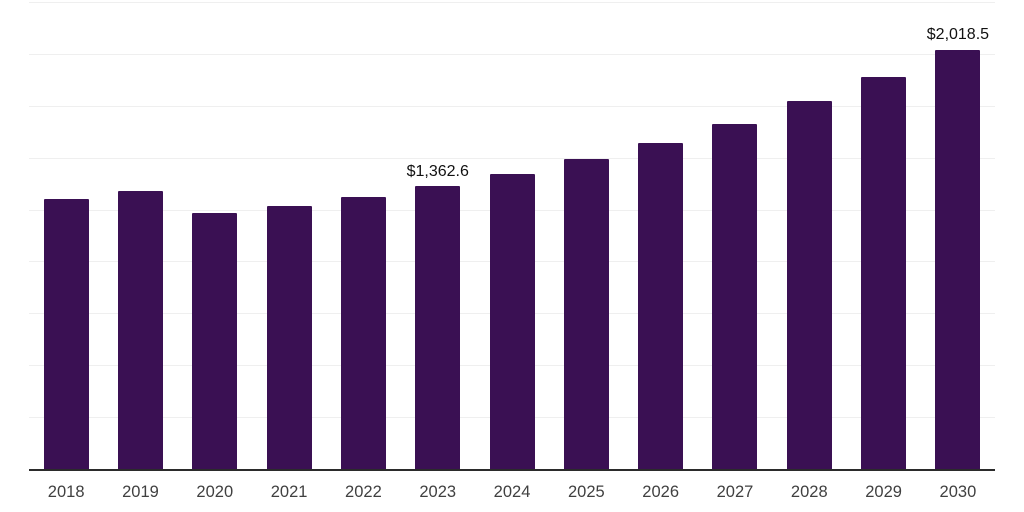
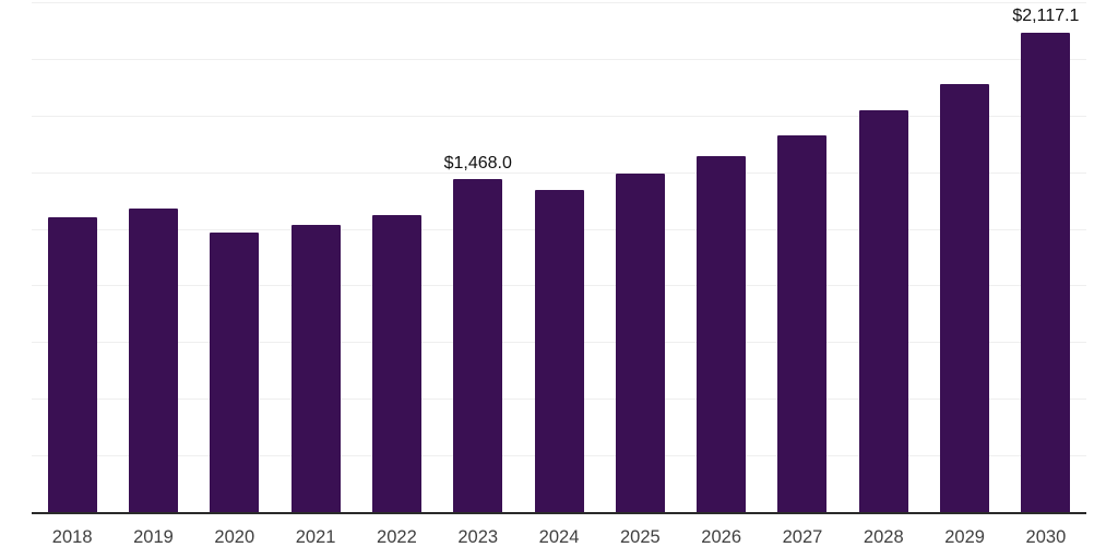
2023: $1,362.6 -> $1,468.0
2030: $2,018.5 -> $2,117.1
